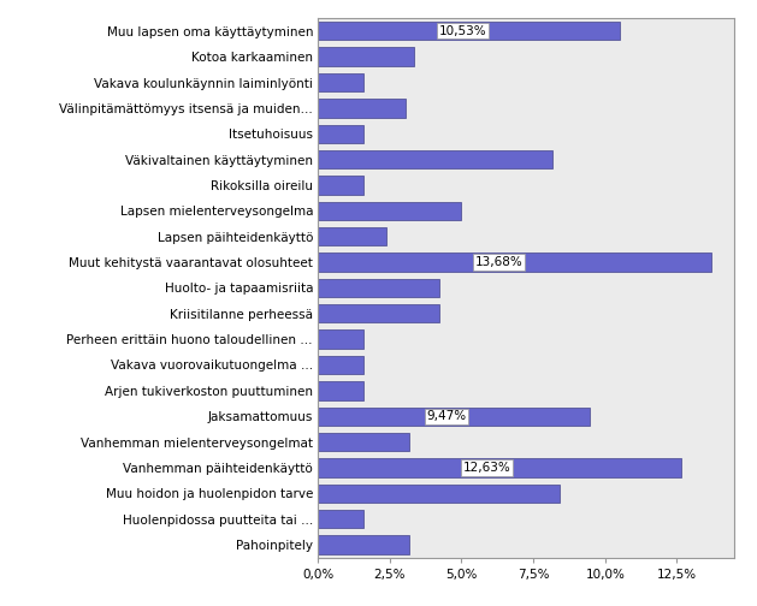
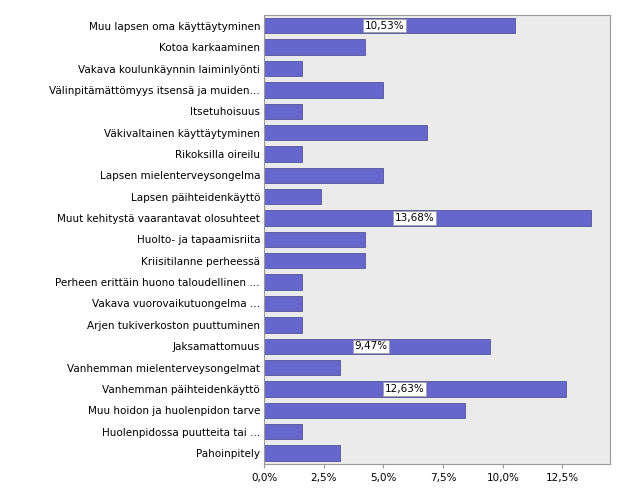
Kotoa karkaaminen: 3,35% -> 4,21%
Välinpitämättömyys itsensä ja muiden…: 3,05% -> 5,00%
Väkivaltainen käyttäytyminen: 8,15% -> 6,84%
